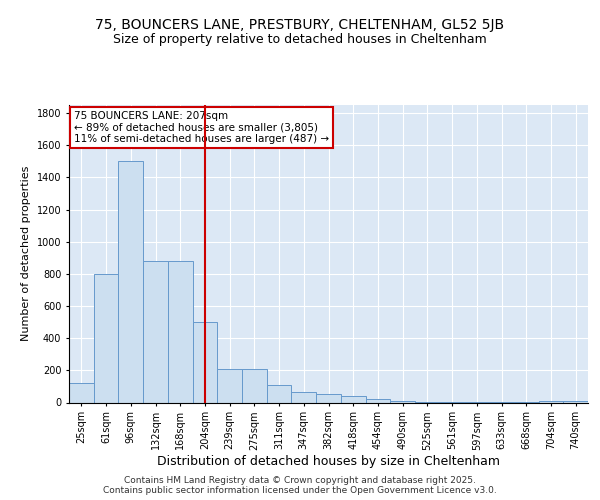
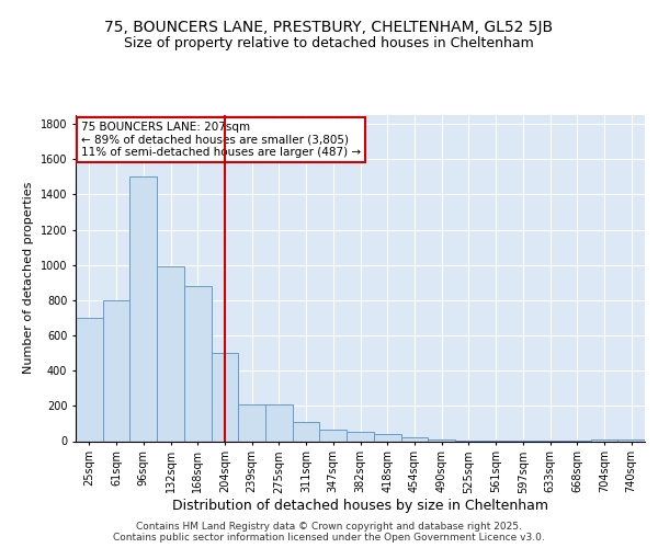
25sqm: 120 -> 700
132sqm: 880 -> 990
